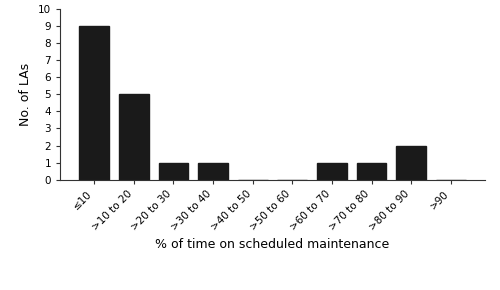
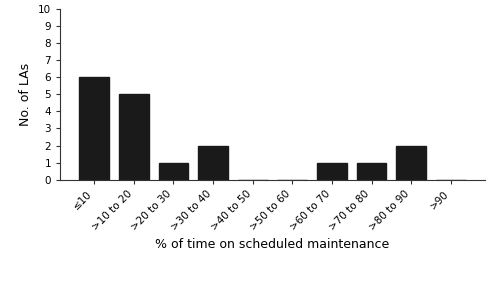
≤10: 9 -> 6
>30 to 40: 1 -> 2
